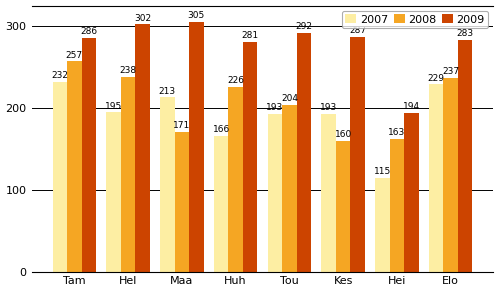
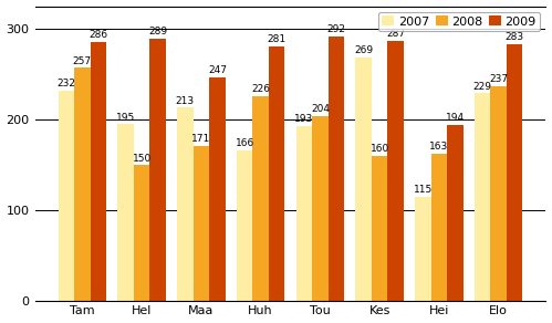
2008/Hel: 238 -> 150
2009/Hel: 302 -> 289
2009/Maa: 305 -> 247
2007/Kes: 193 -> 269
